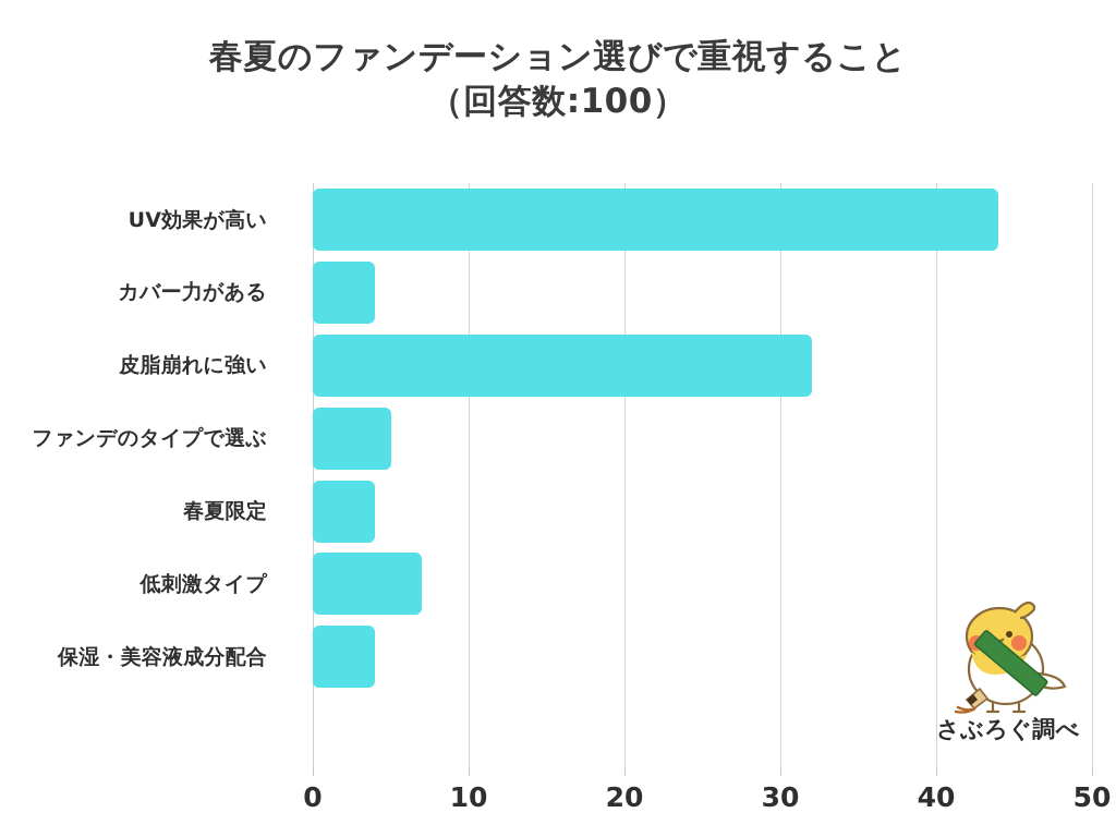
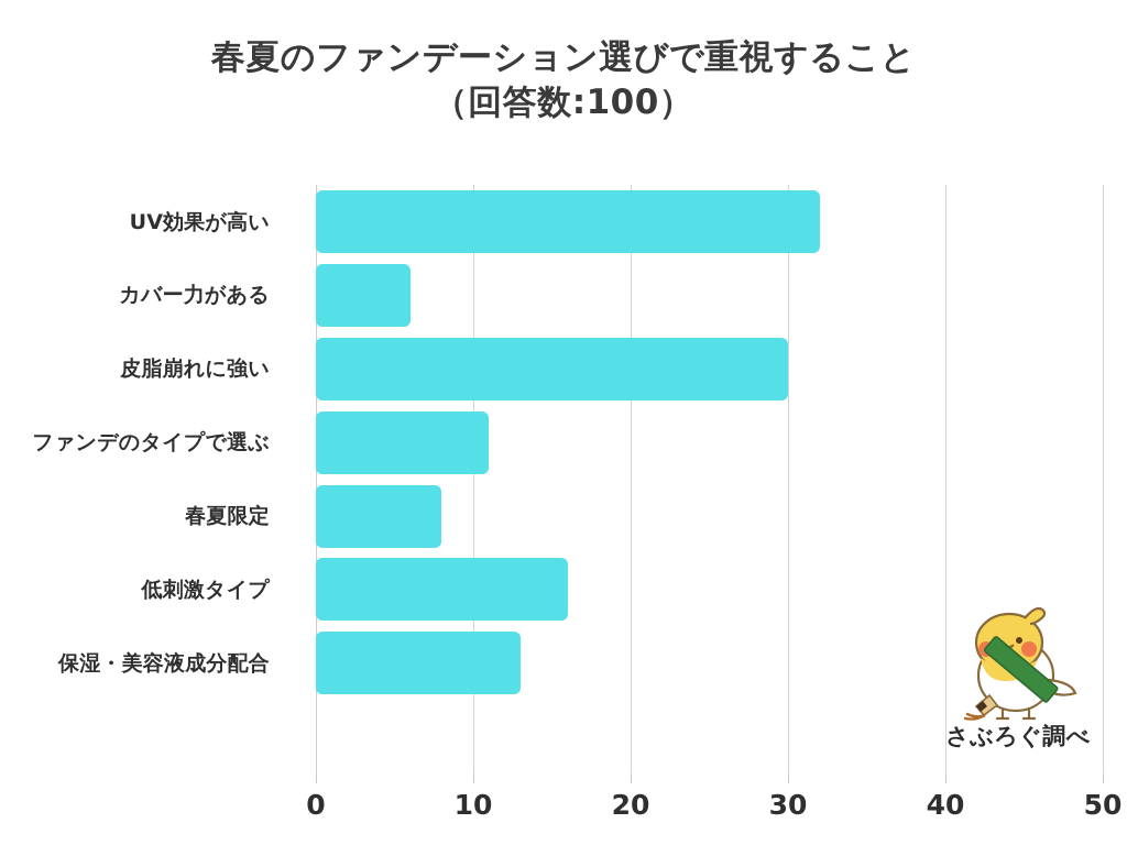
UV効果が高い: 44 -> 32
カバー力がある: 4 -> 6
皮脂崩れに強い: 32 -> 30
ファンデのタイプで選ぶ: 5 -> 11
春夏限定: 4 -> 8
低刺激タイプ: 7 -> 16
保湿・美容液成分配合: 4 -> 13
